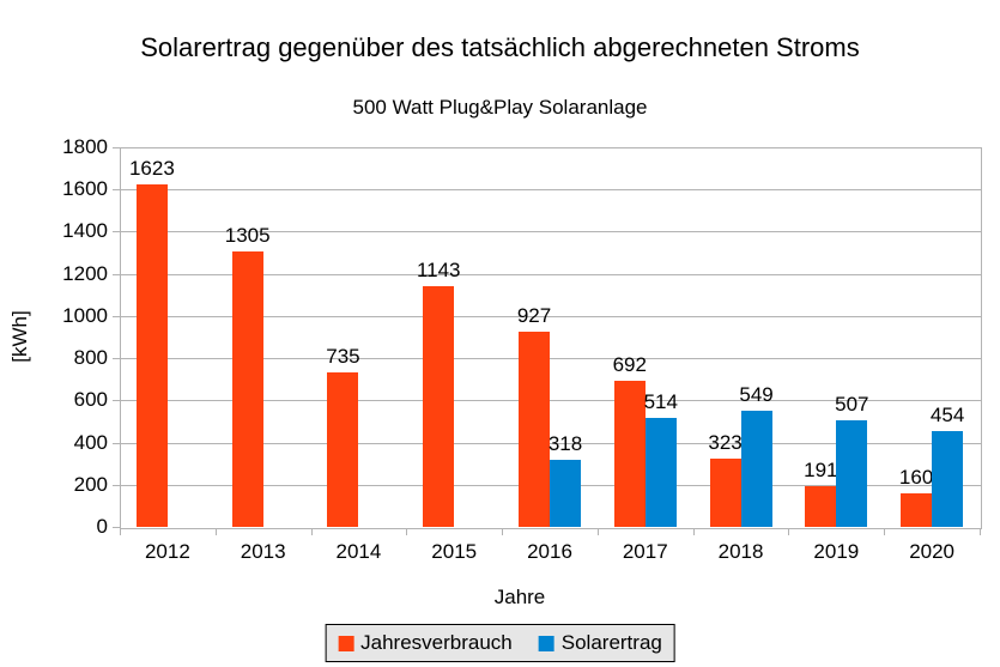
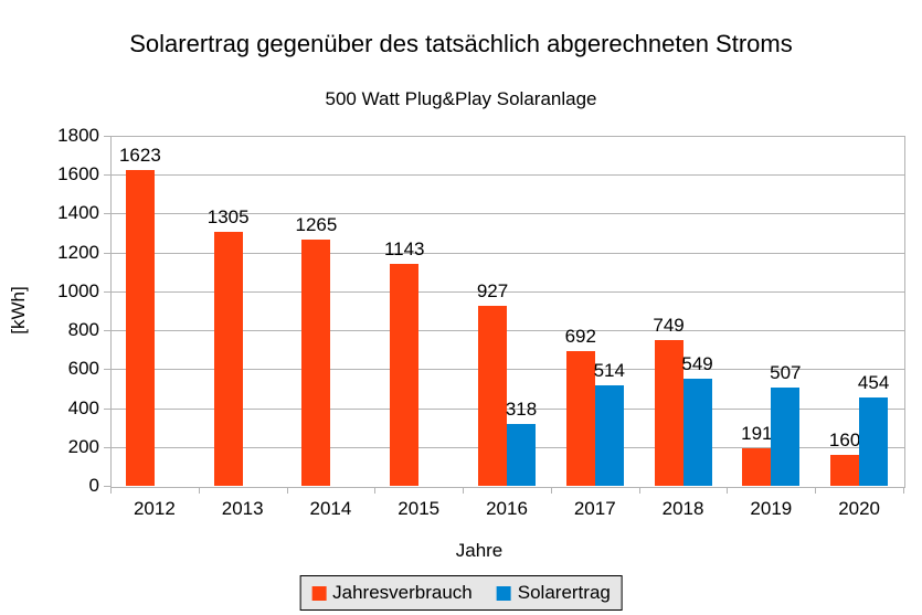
Jahresverbrauch/2014: 735 -> 1265
Jahresverbrauch/2018: 323 -> 749
